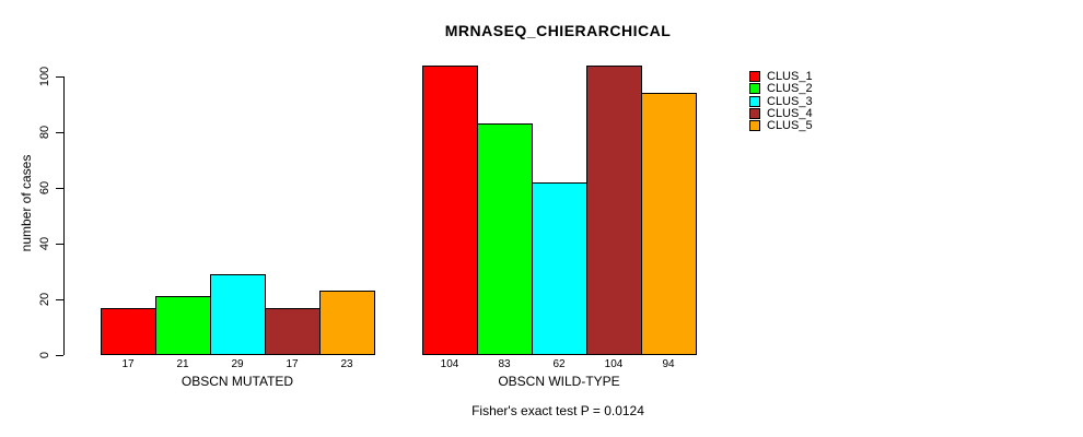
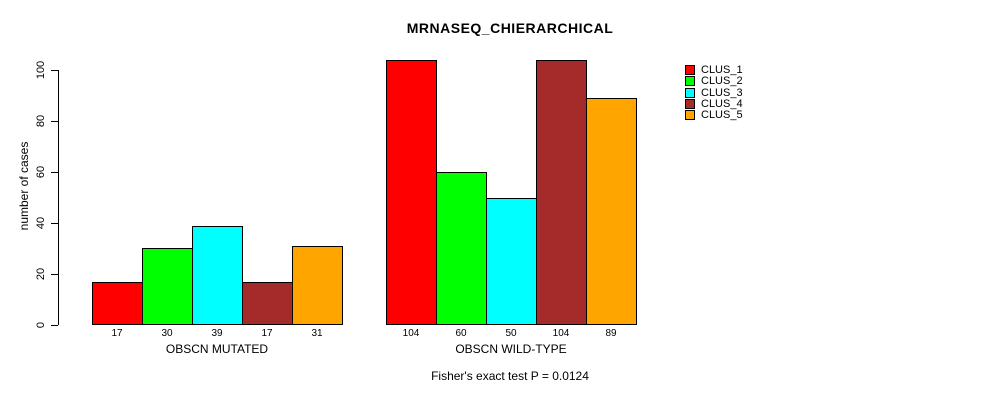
CLUS_2/OBSCN MUTATED: 21 -> 30
CLUS_3/OBSCN MUTATED: 29 -> 39
CLUS_5/OBSCN MUTATED: 23 -> 31
CLUS_2/OBSCN WILD-TYPE: 83 -> 60
CLUS_3/OBSCN WILD-TYPE: 62 -> 50
CLUS_5/OBSCN WILD-TYPE: 94 -> 89
